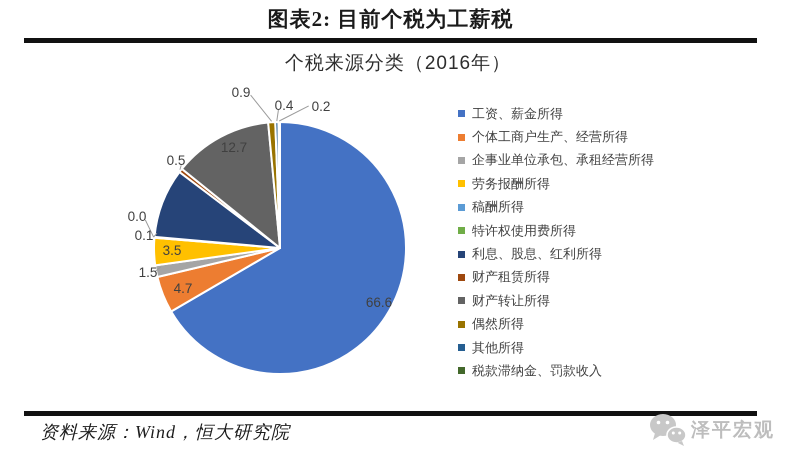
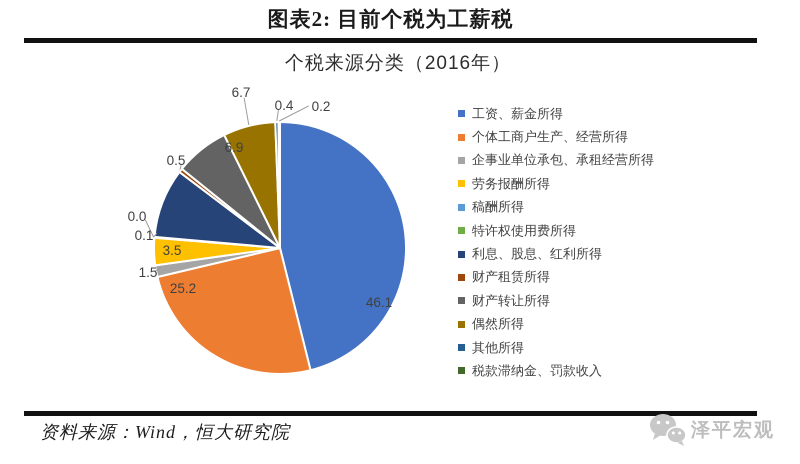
工资、薪金所得: 66.6 -> 46.1
个体工商户生产、经营所得: 4.7 -> 25.2
财产转让所得: 12.7 -> 6.9
偶然所得: 0.9 -> 6.7
